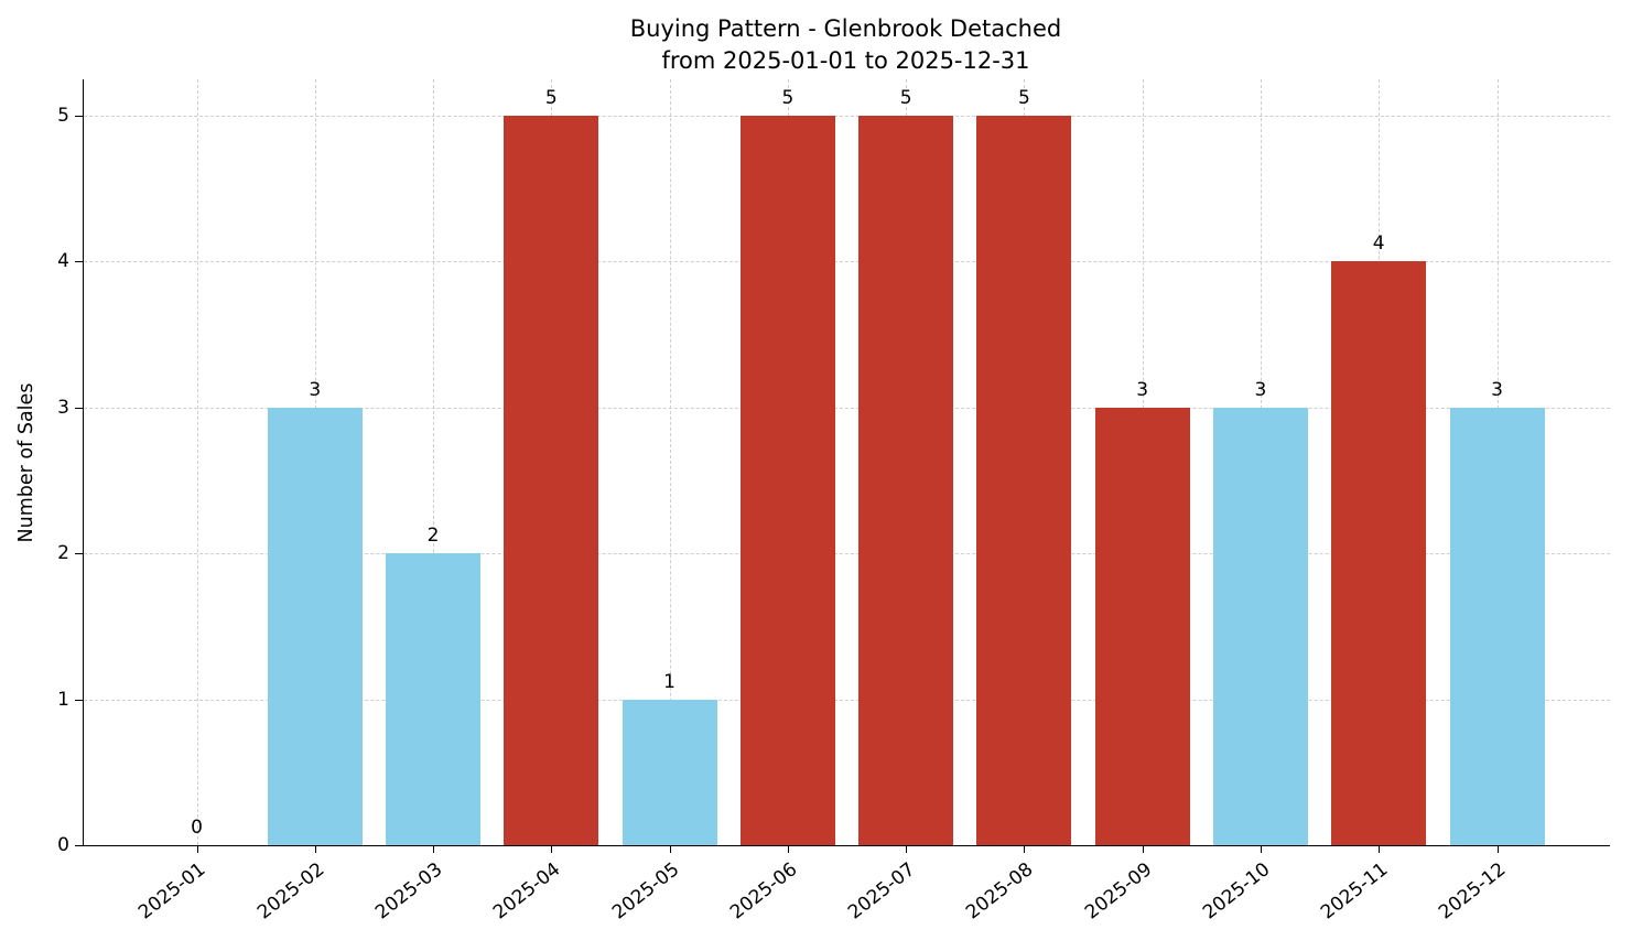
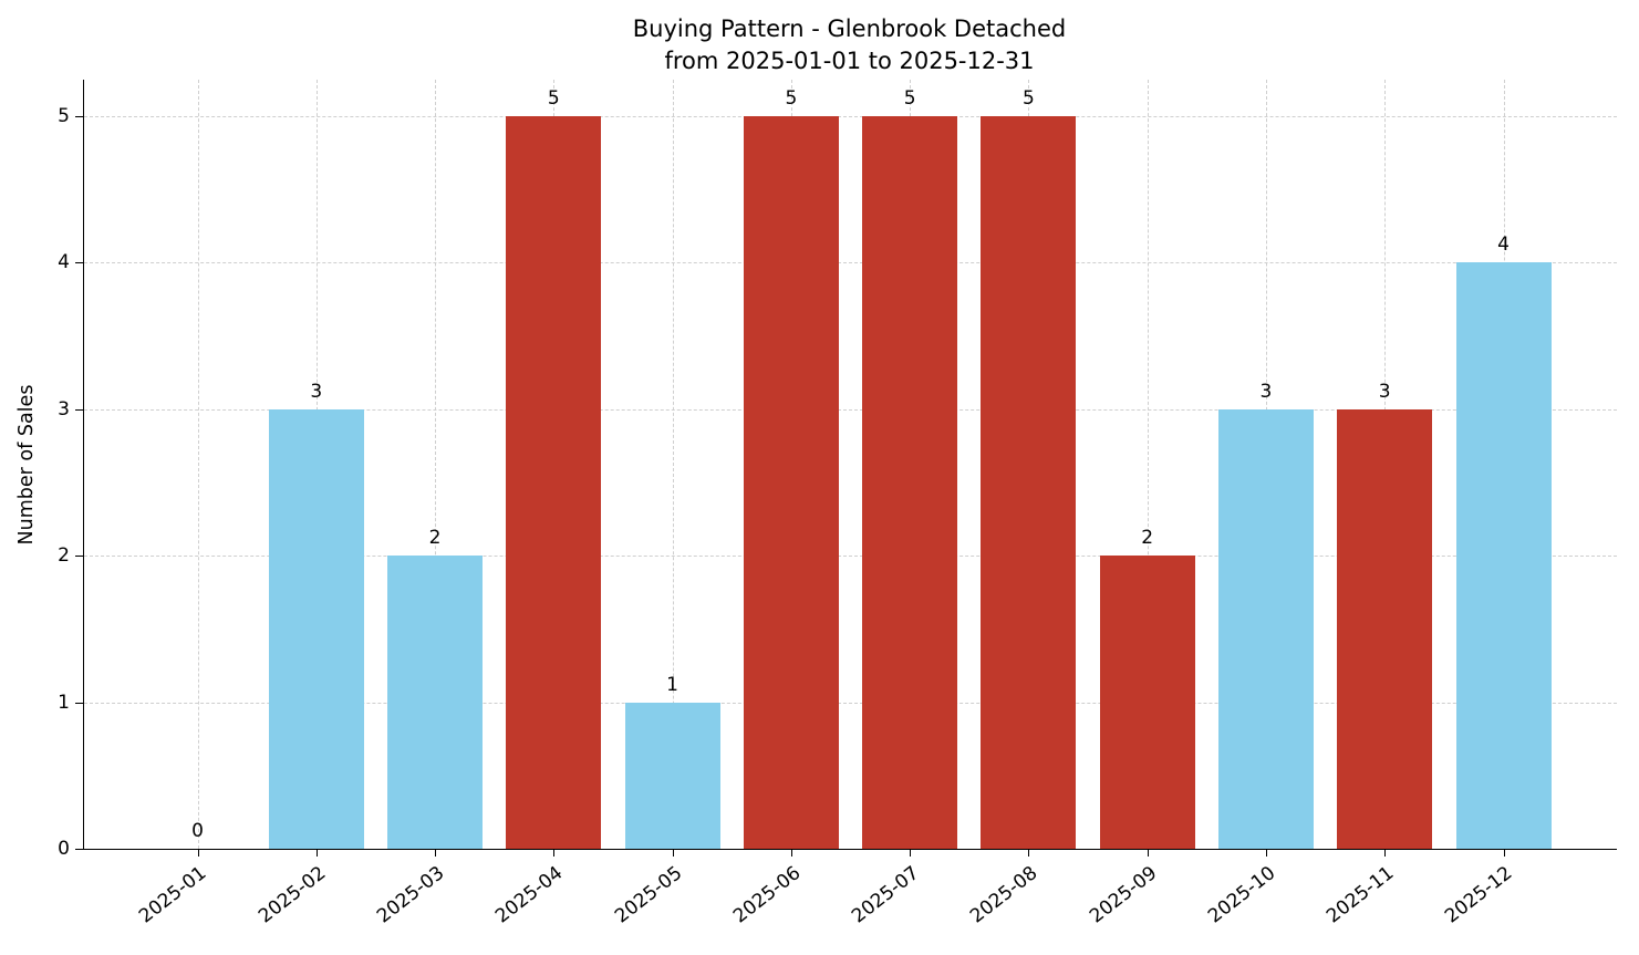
2025-09: 3 -> 2
2025-11: 4 -> 3
2025-12: 3 -> 4
